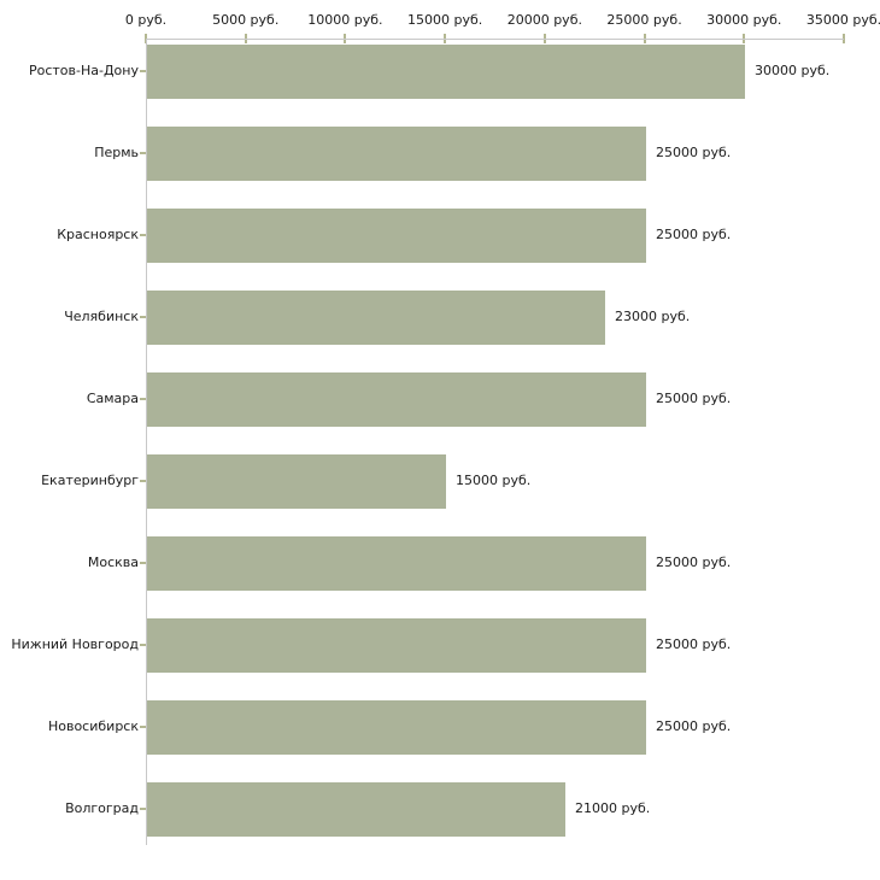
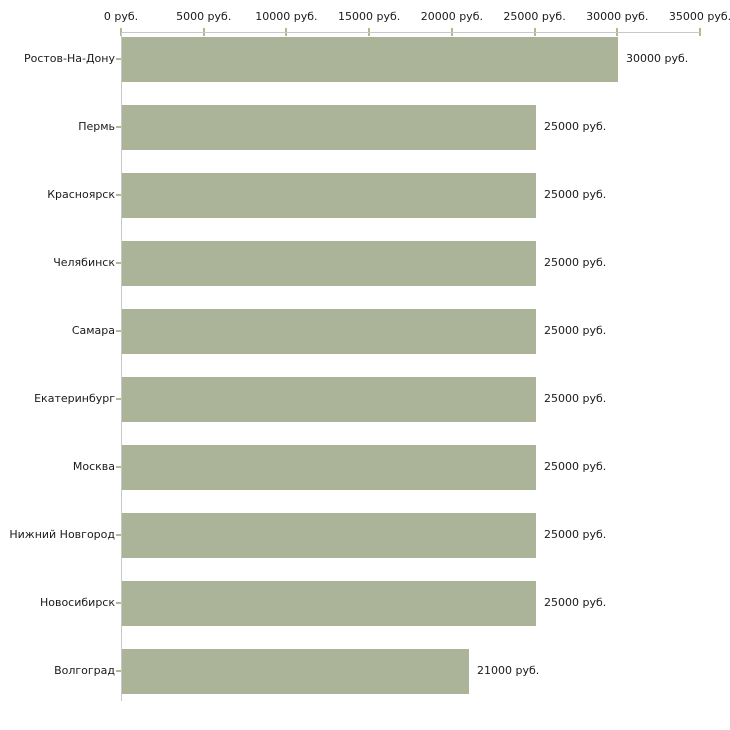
Челябинск: 23000 -> 25000
Екатеринбург: 15000 -> 25000
